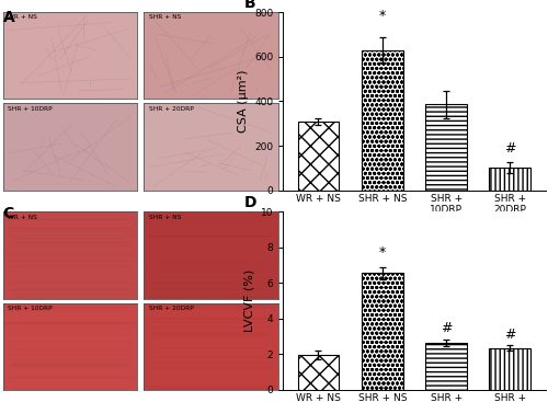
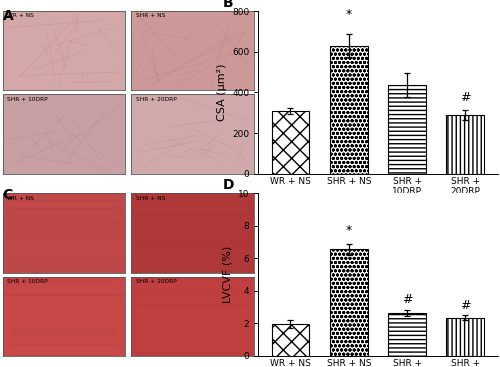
SHR + 10DRP: 385 -> 435
SHR + 20DRP: 100 -> 288
